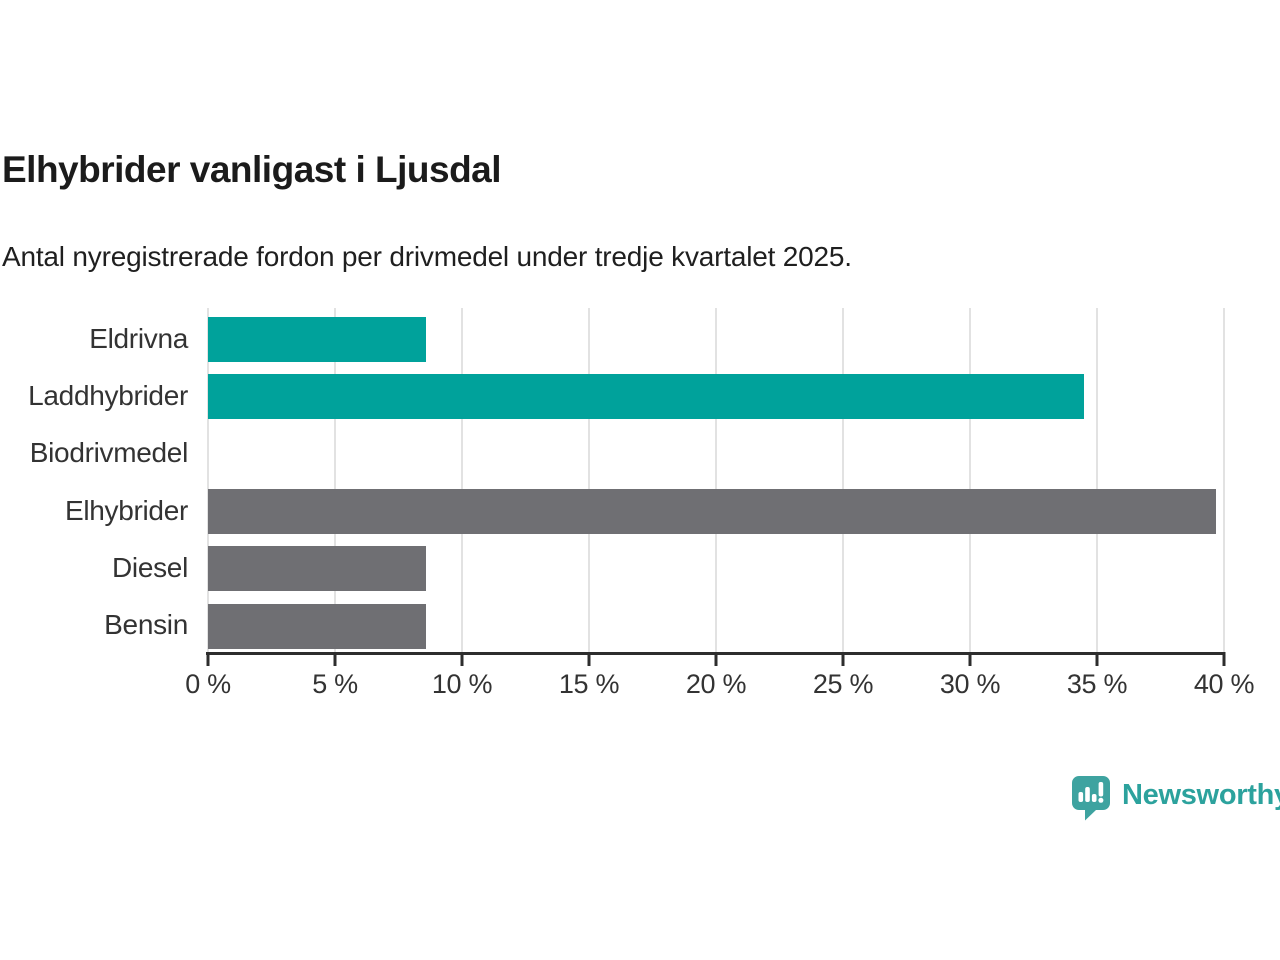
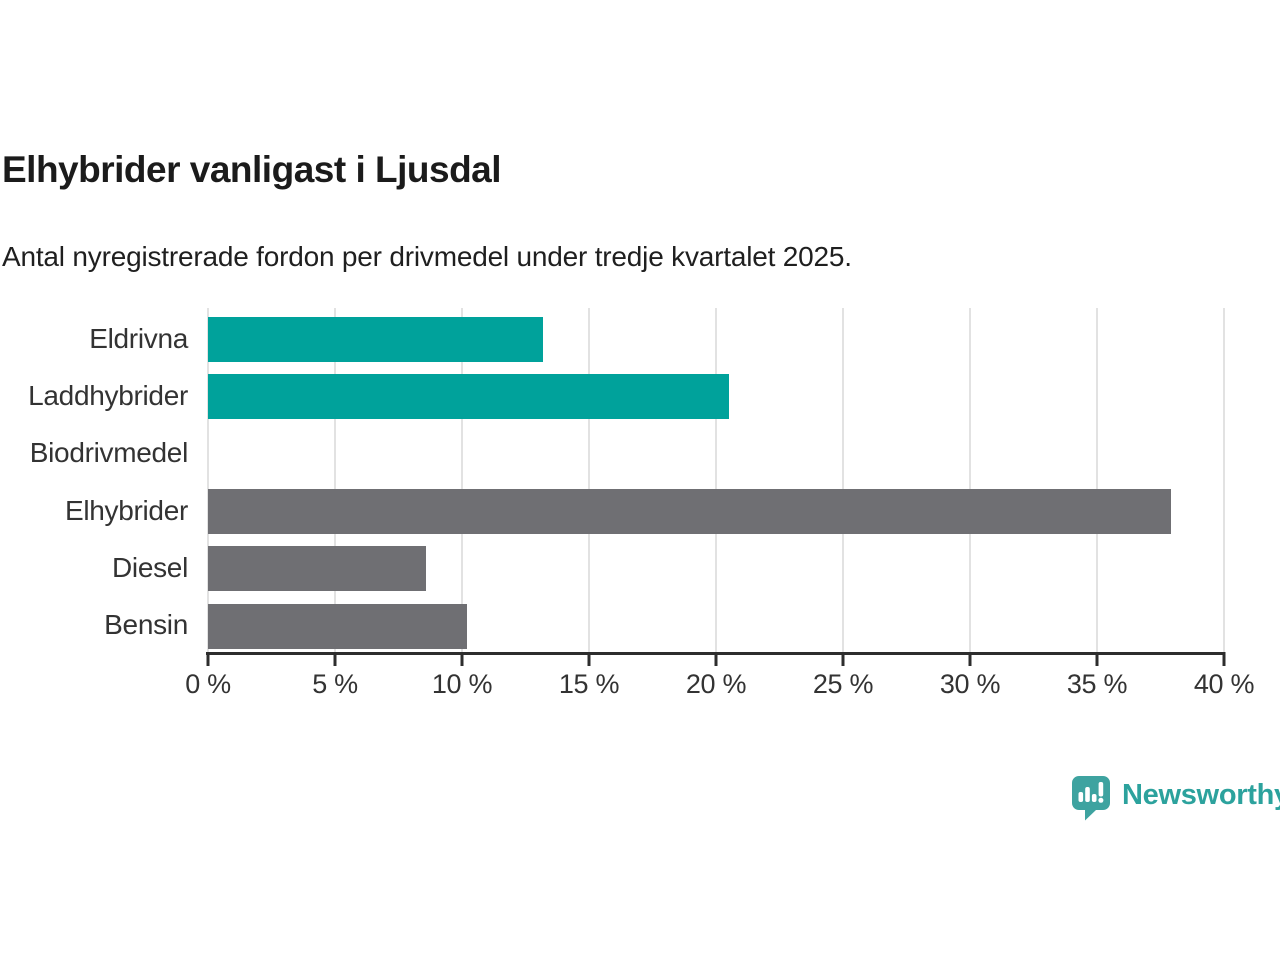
Eldrivna: 8.6% -> 13.2%
Laddhybrider: 34.5% -> 20.5%
Elhybrider: 39.7% -> 37.9%
Bensin: 8.6% -> 10.2%
